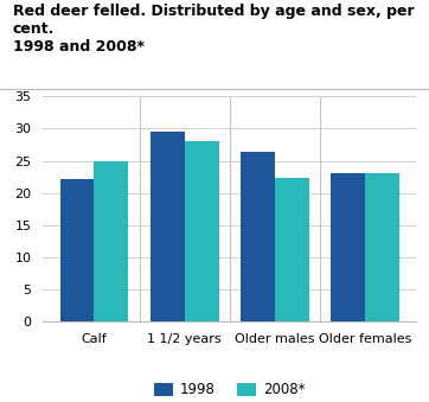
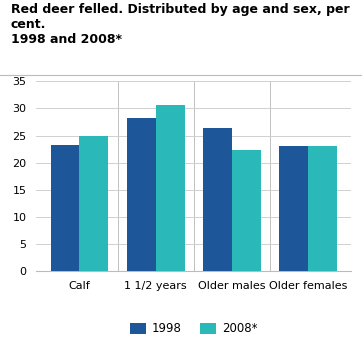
1998/Calf: 22.2 -> 23.3
1998/1 1/2 years: 29.6 -> 28.2
2008*/1 1/2 years: 28.0 -> 30.6
